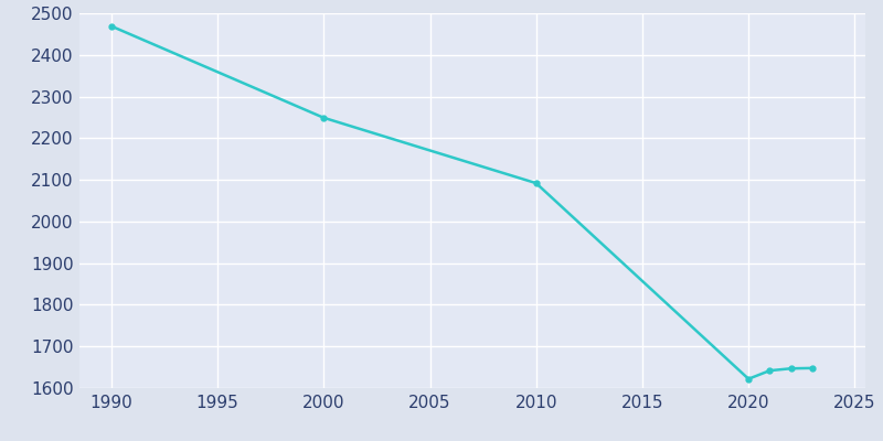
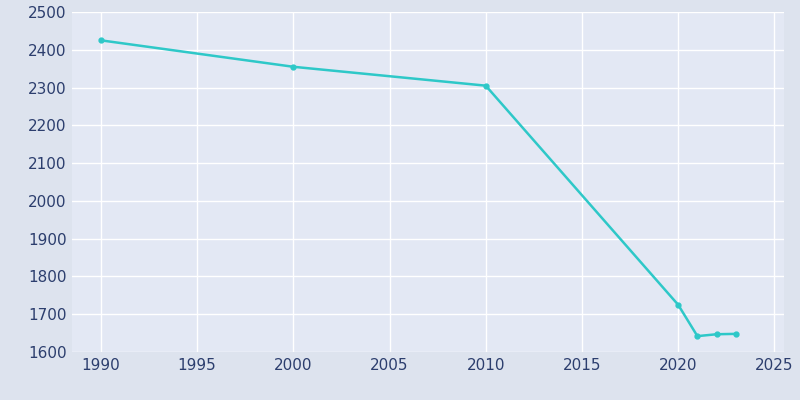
1990: 2469 -> 2425
2000: 2249 -> 2355
2010: 2092 -> 2305
2020: 1622 -> 1725
